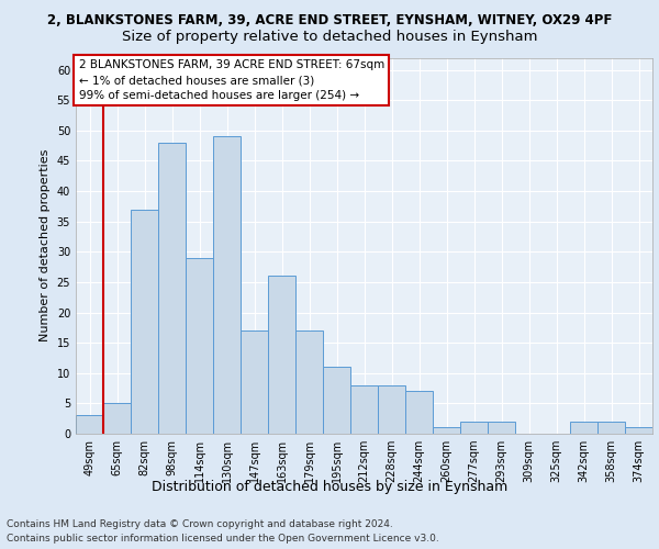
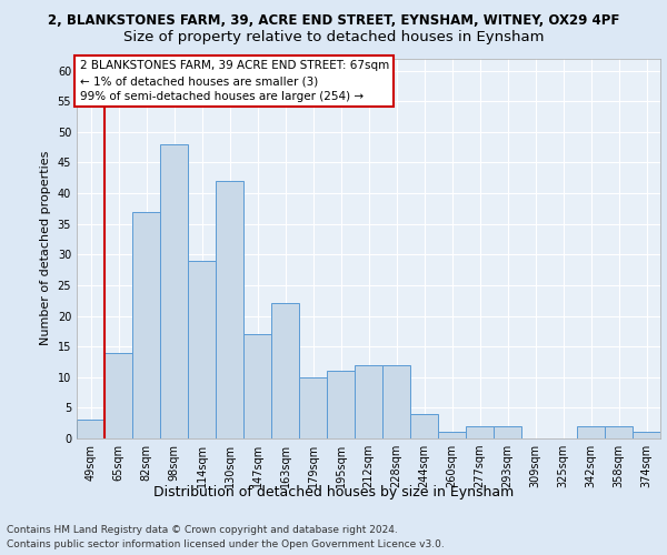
65sqm: 5 -> 14
130sqm: 49 -> 42
163sqm: 26 -> 22
179sqm: 17 -> 10
212sqm: 8 -> 12
228sqm: 8 -> 12
244sqm: 7 -> 4
